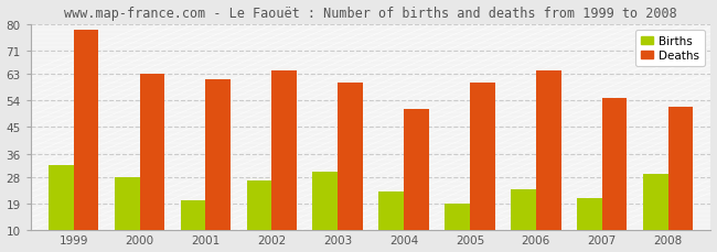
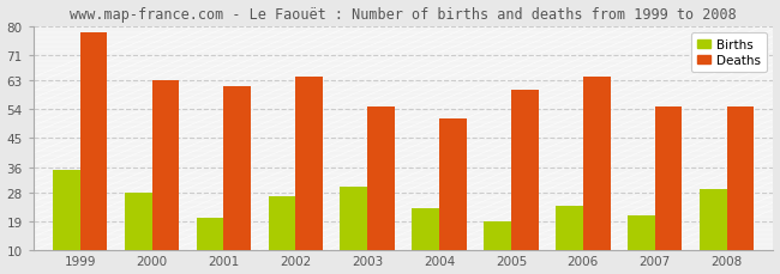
Births/1999: 32 -> 35
Deaths/2003: 60 -> 55
Deaths/2008: 52 -> 55
